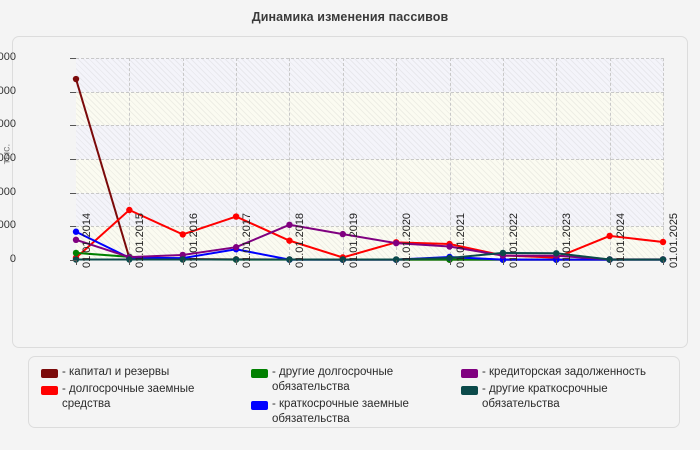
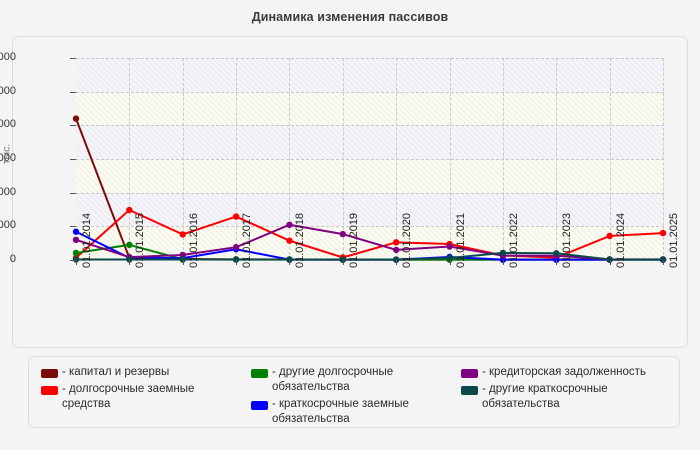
- капитал и резервы/01.01.2014: 10800 -> 8400
- другие долгосрочные обязательства/01.01.2015: 200 -> 900
- кредиторская задолженность/01.01.2020: 1000 -> 600
- долгосрочные заемные средства/01.01.2025: 1100 -> 1600
